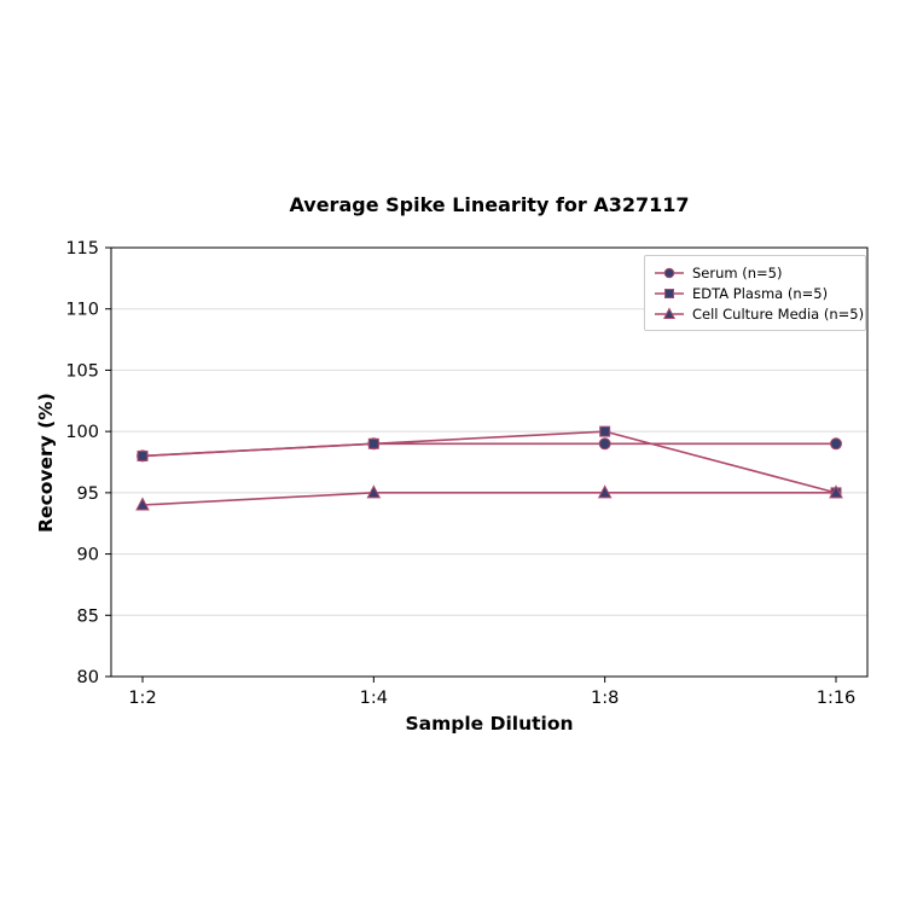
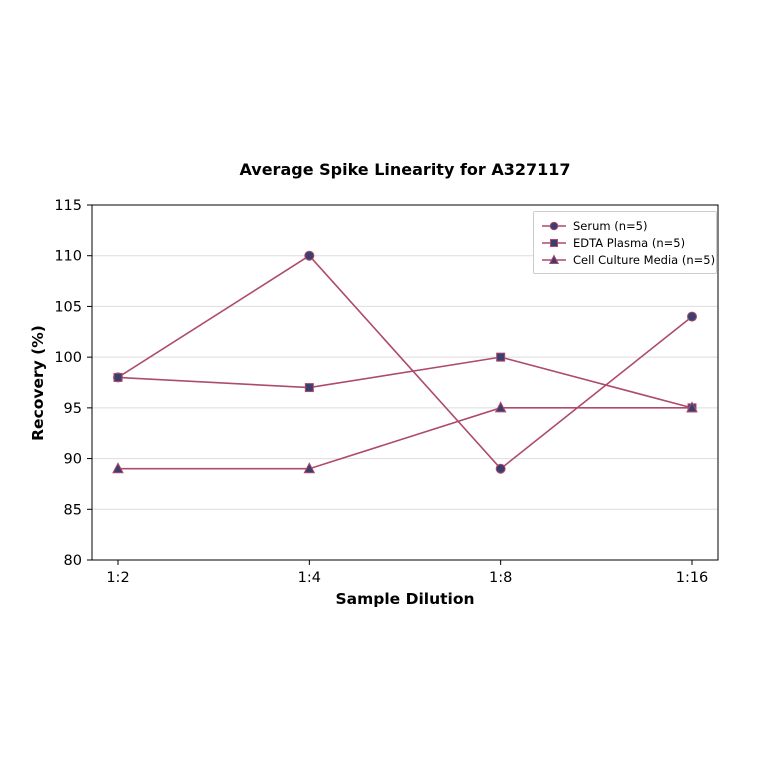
Cell Culture Media (n=5)/1:2: 94 -> 89
Serum (n=5)/1:4: 99 -> 110
EDTA Plasma (n=5)/1:4: 99 -> 97
Cell Culture Media (n=5)/1:4: 95 -> 89
Serum (n=5)/1:8: 99 -> 89
Serum (n=5)/1:16: 99 -> 104
